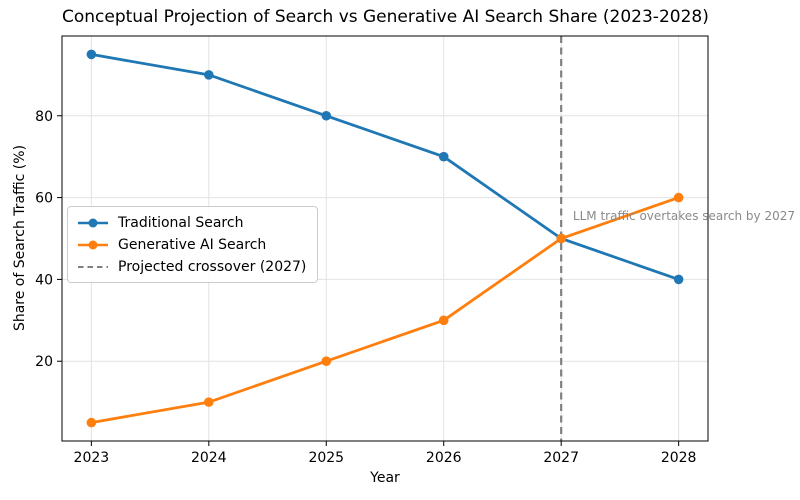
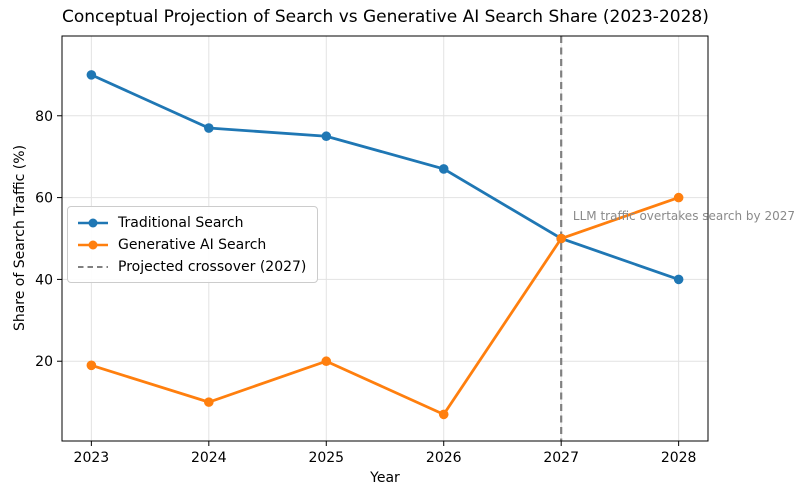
Traditional Search/2023: 95 -> 90
Generative AI Search/2023: 5 -> 19
Traditional Search/2024: 90 -> 77
Traditional Search/2025: 80 -> 75
Traditional Search/2026: 70 -> 67
Generative AI Search/2026: 30 -> 7
